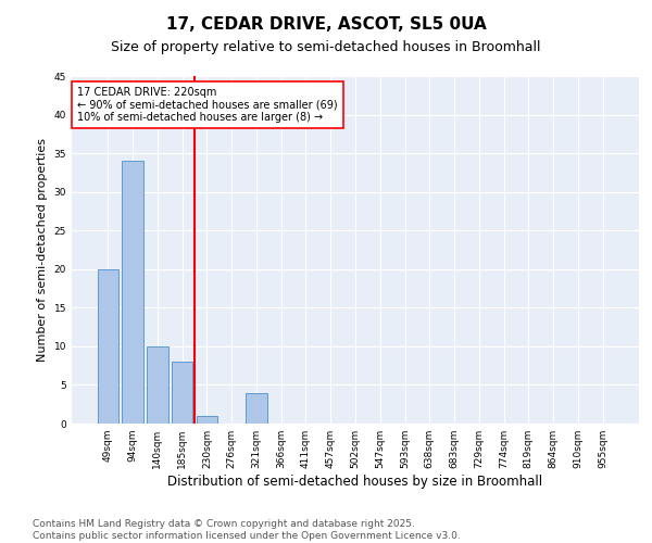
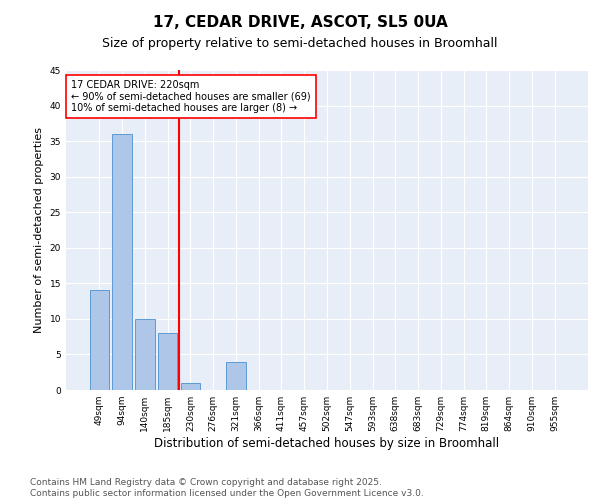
49sqm: 20 -> 14
94sqm: 34 -> 36
